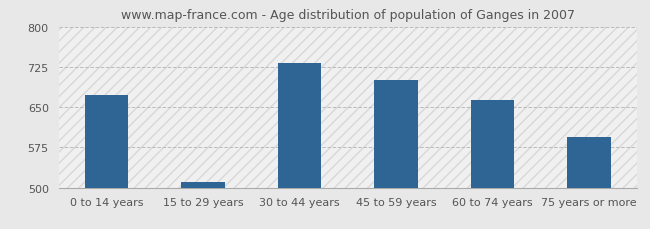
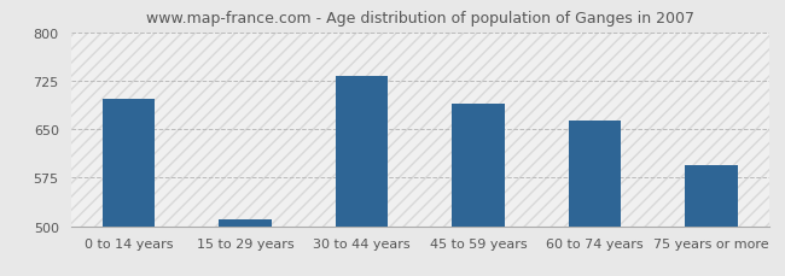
0 to 14 years: 672 -> 696
45 to 59 years: 700 -> 690
